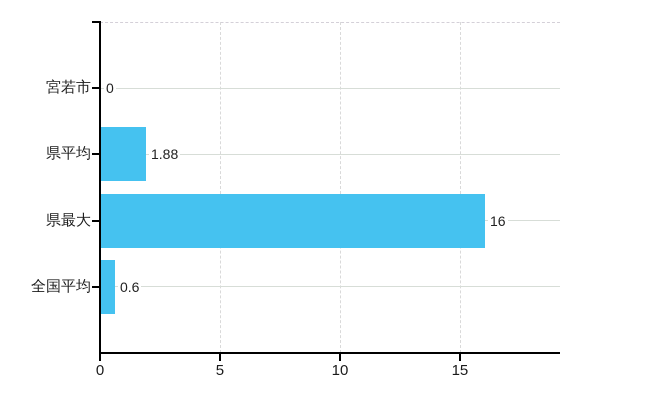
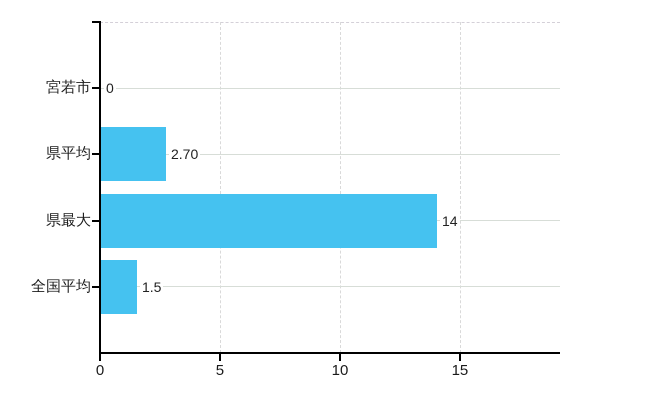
県平均: 1.88 -> 2.70
県最大: 16 -> 14
全国平均: 0.6 -> 1.5
